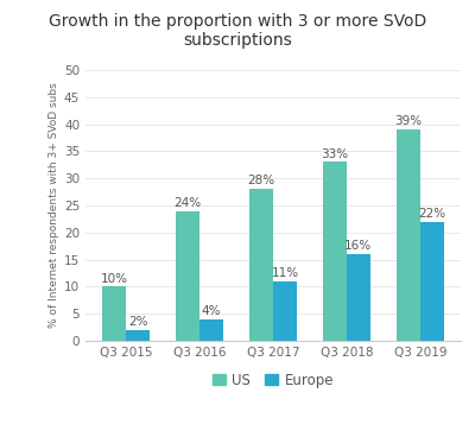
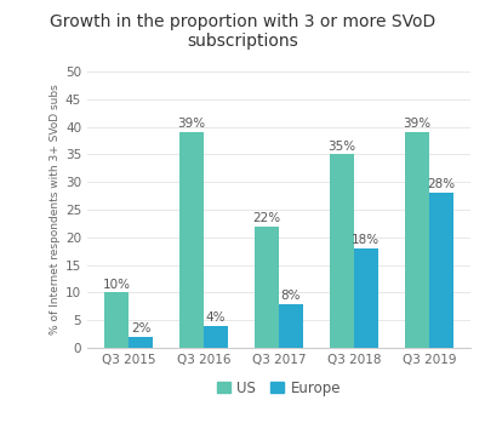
US/Q3 2016: 24% -> 39%
US/Q3 2017: 28% -> 22%
Europe/Q3 2017: 11% -> 8%
US/Q3 2018: 33% -> 35%
Europe/Q3 2018: 16% -> 18%
Europe/Q3 2019: 22% -> 28%
